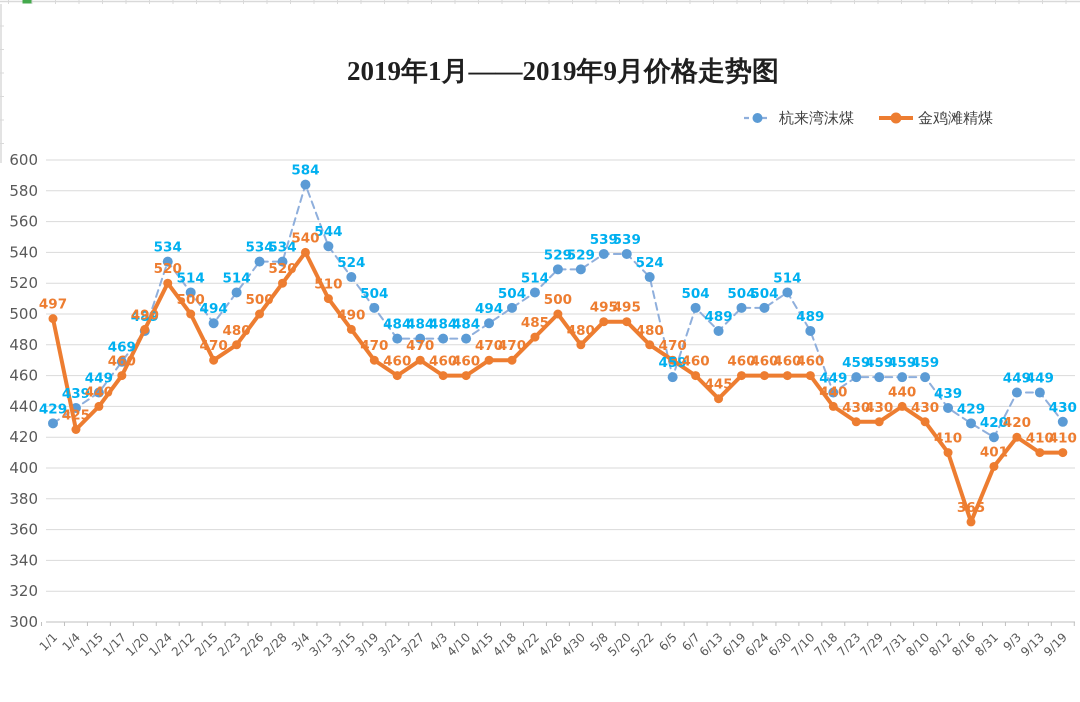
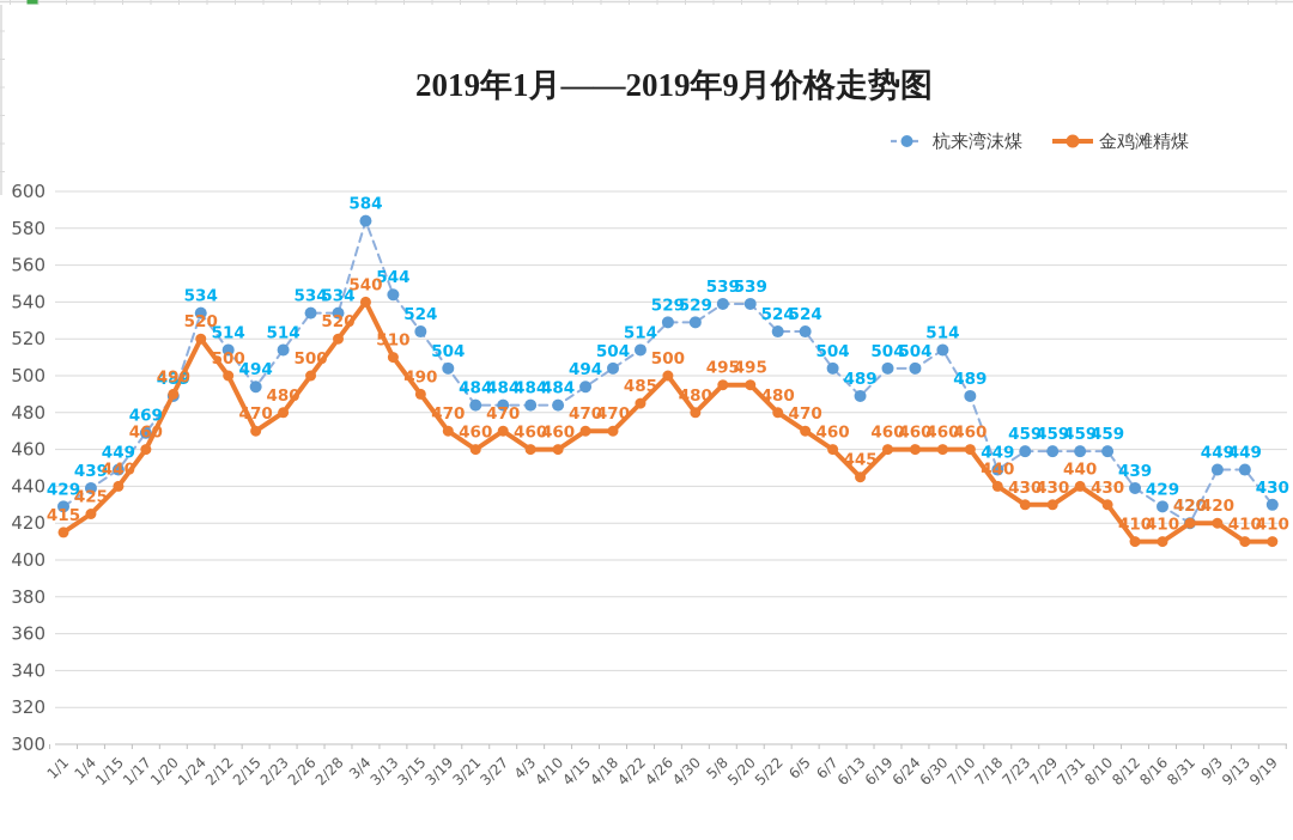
金鸡滩精煤/1/1: 497 -> 415
杭来湾沫煤/6/5: 459 -> 524
金鸡滩精煤/8/16: 365 -> 410
金鸡滩精煤/8/31: 401 -> 420
